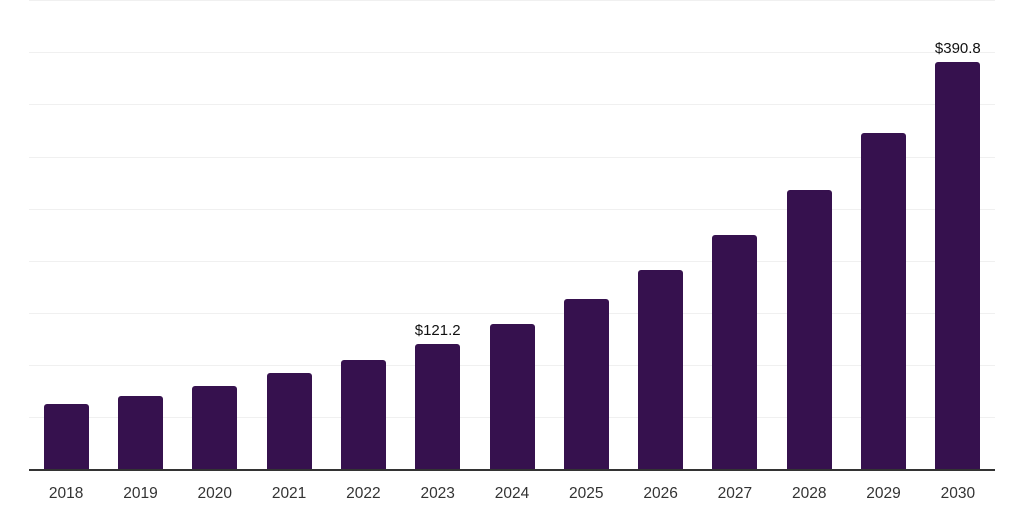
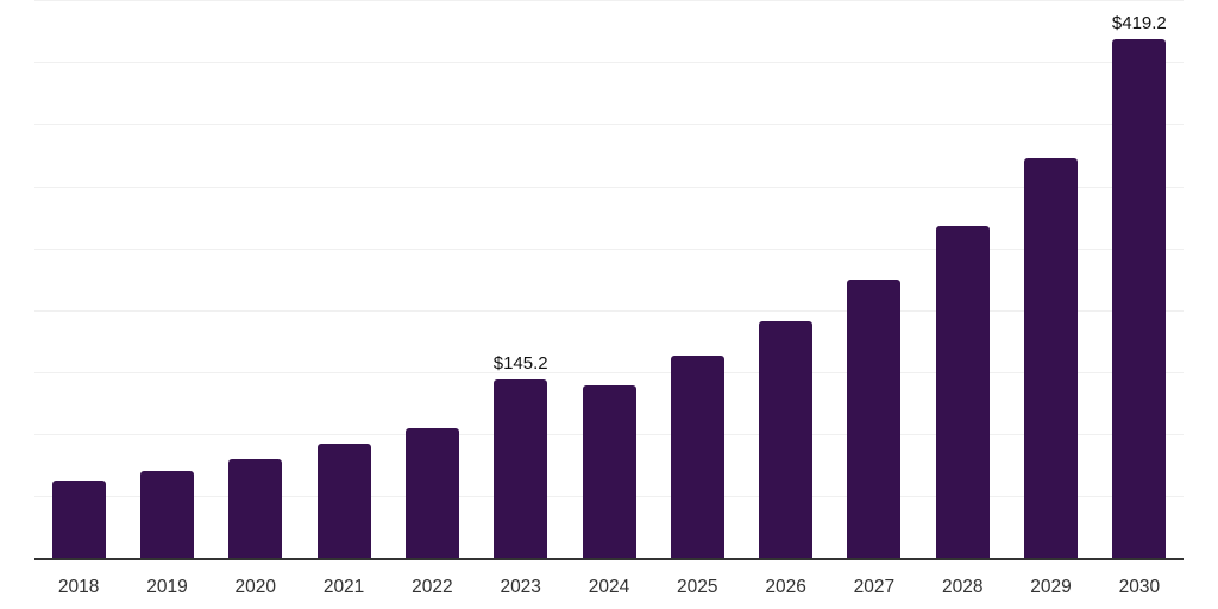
2023: $121.2 -> $145.2
2030: $390.8 -> $419.2
